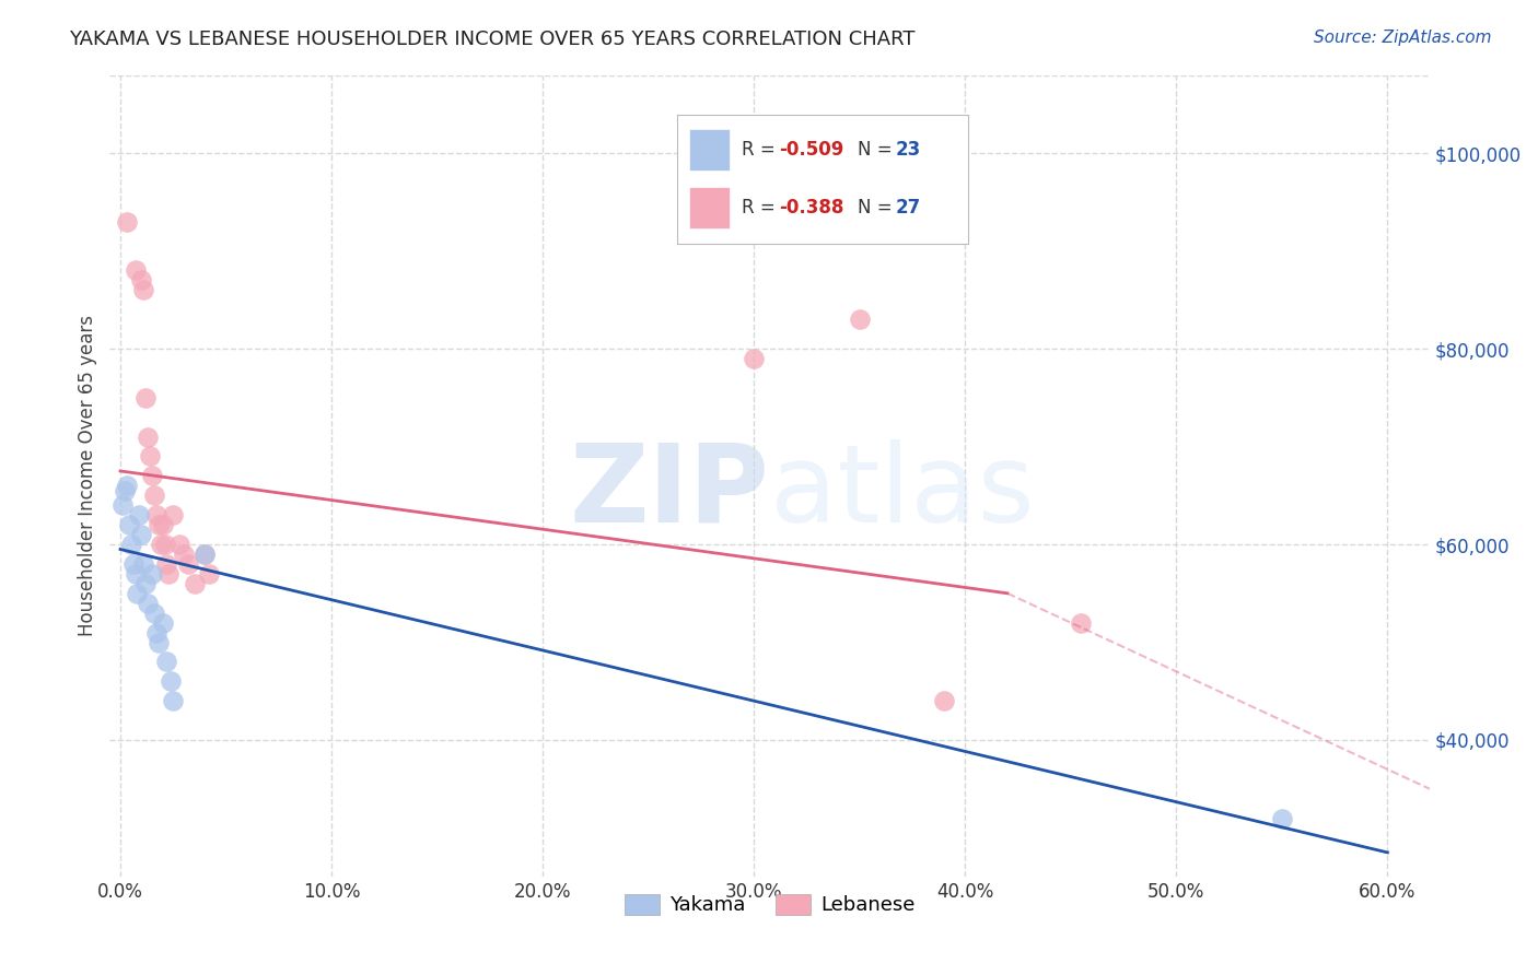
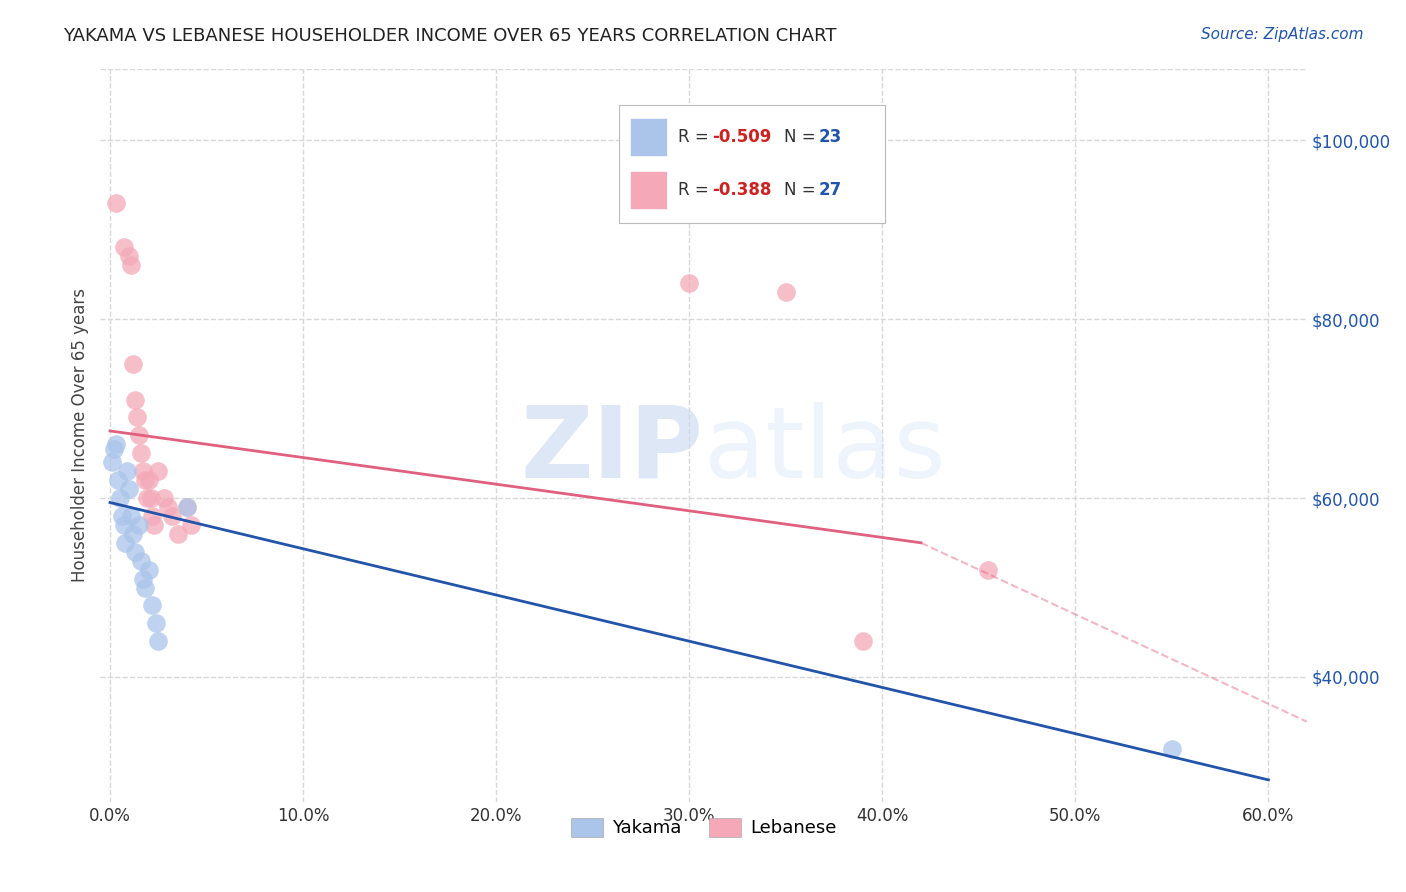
Lebanese/30.0%: $79,000 -> $84,000
